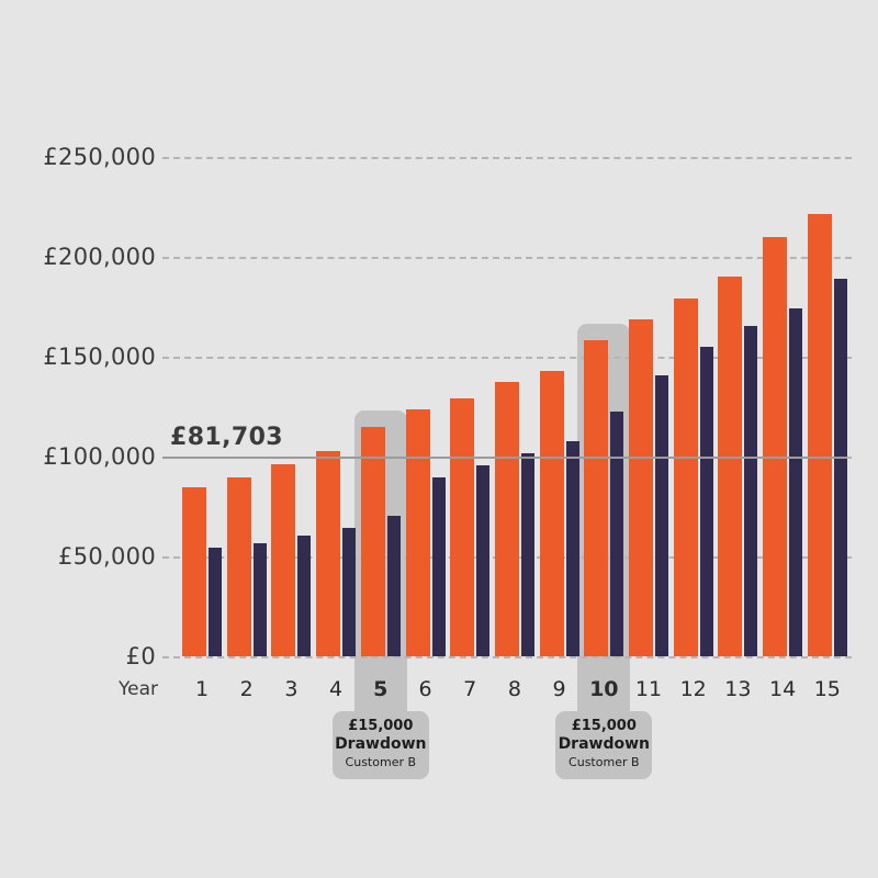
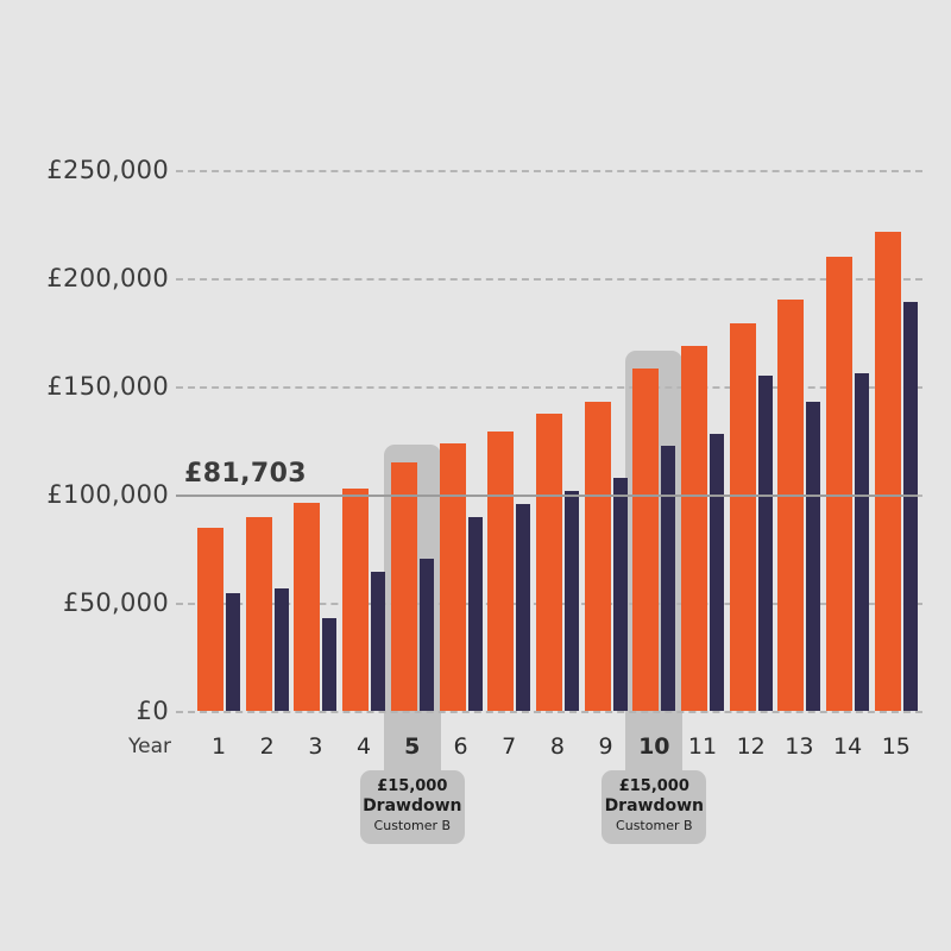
Customer B/3: £60000 -> £43000
Customer B/11: £140000 -> £128000
Customer B/13: £166000 -> £143000
Customer B/14: £174000 -> £156000
